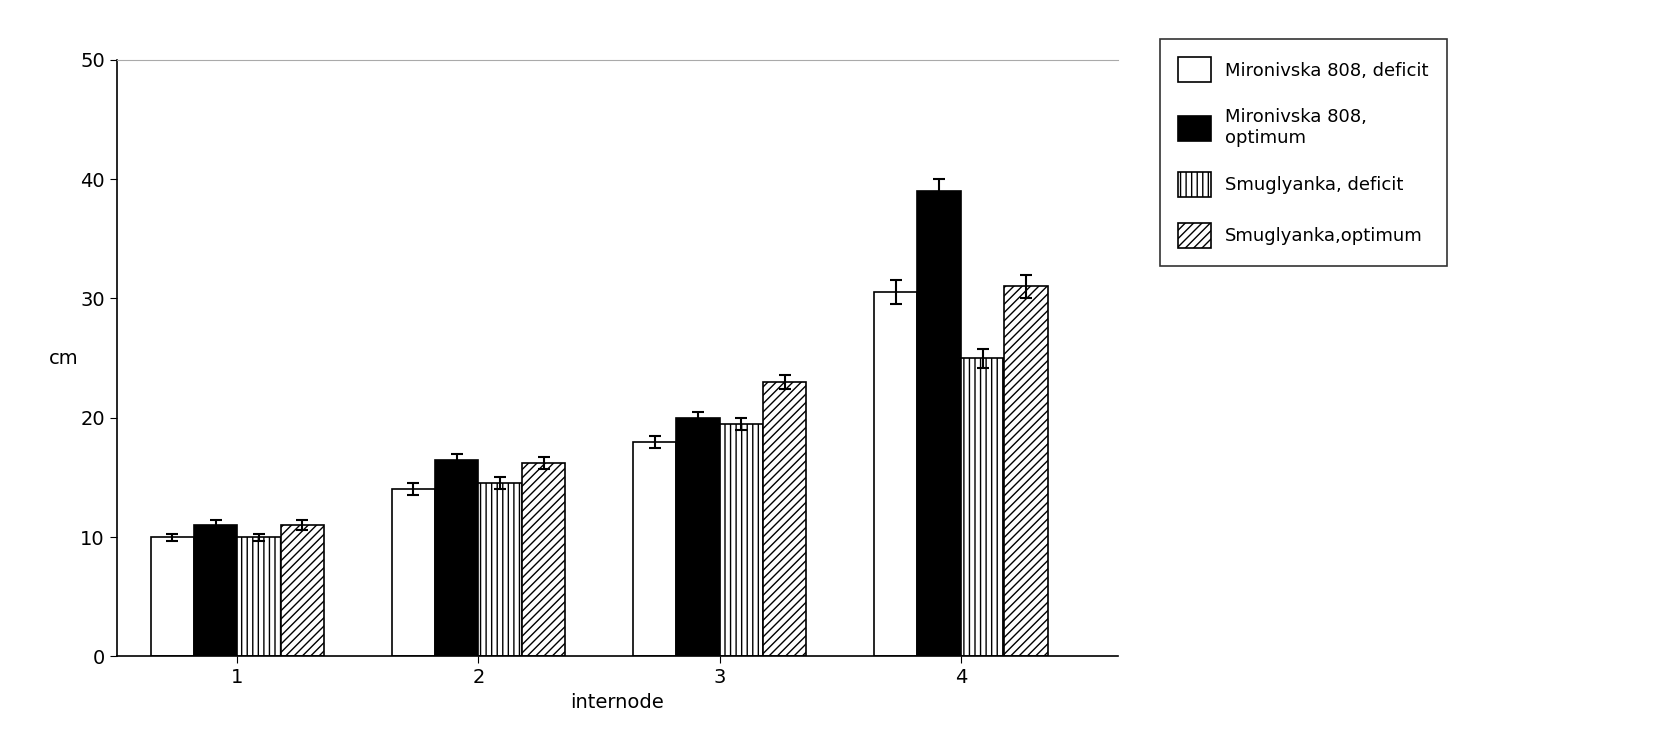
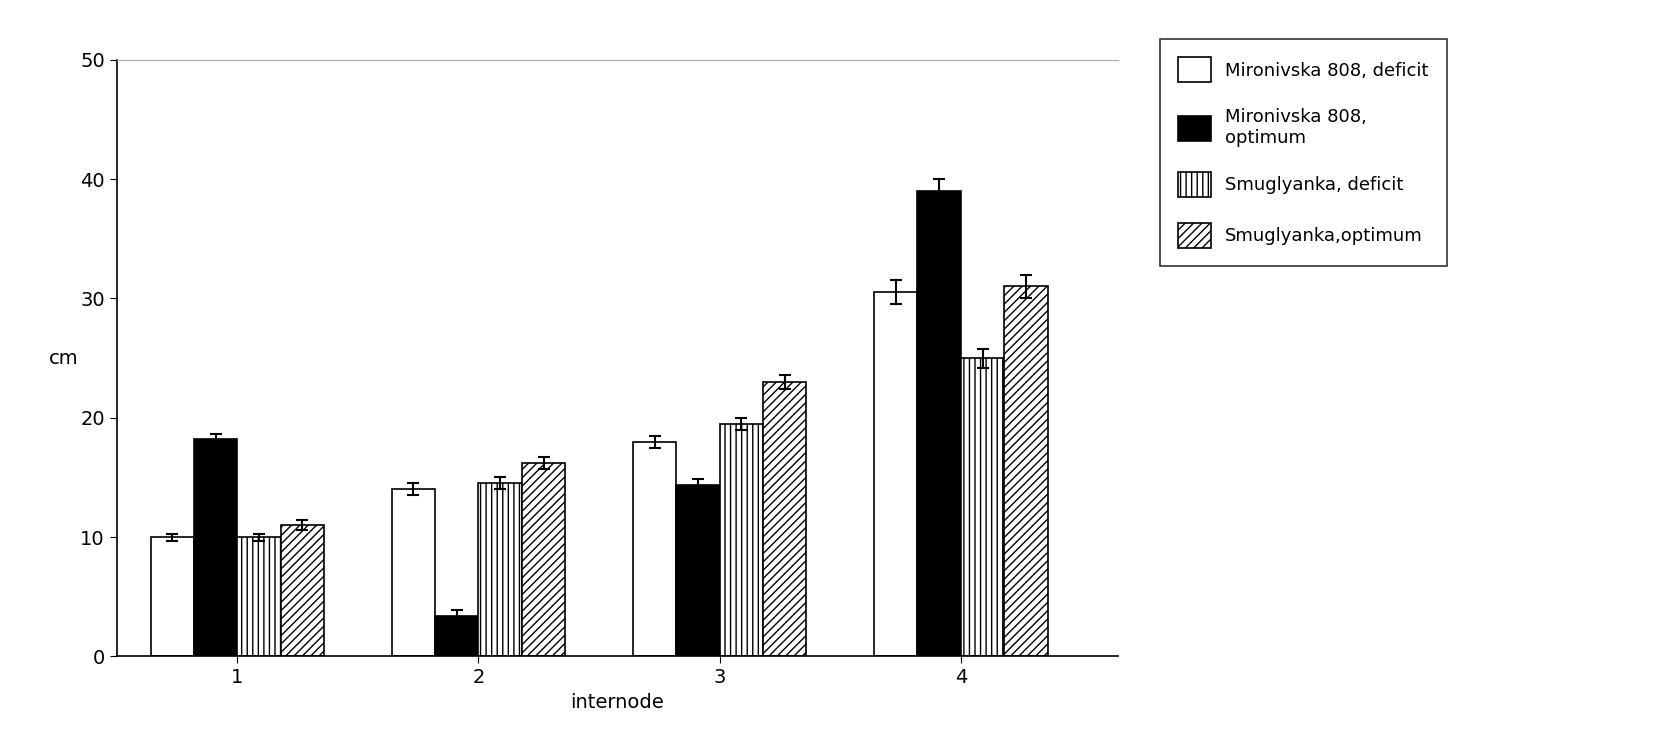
Mironivska 808, optimum/1: 11.0 -> 18.2
Mironivska 808, optimum/2: 16.5 -> 3.4
Mironivska 808, optimum/3: 20.0 -> 14.4
